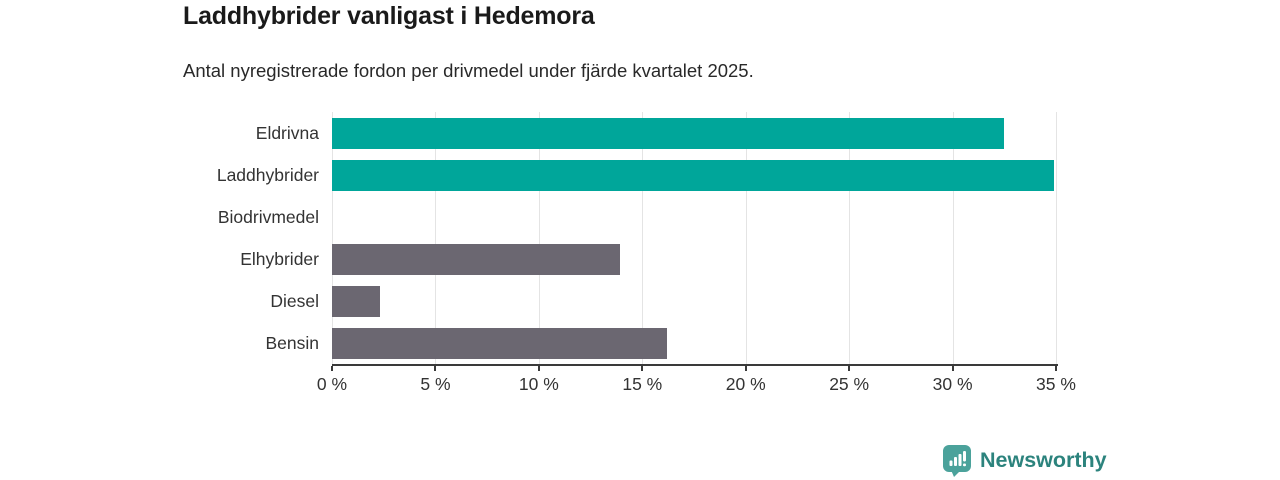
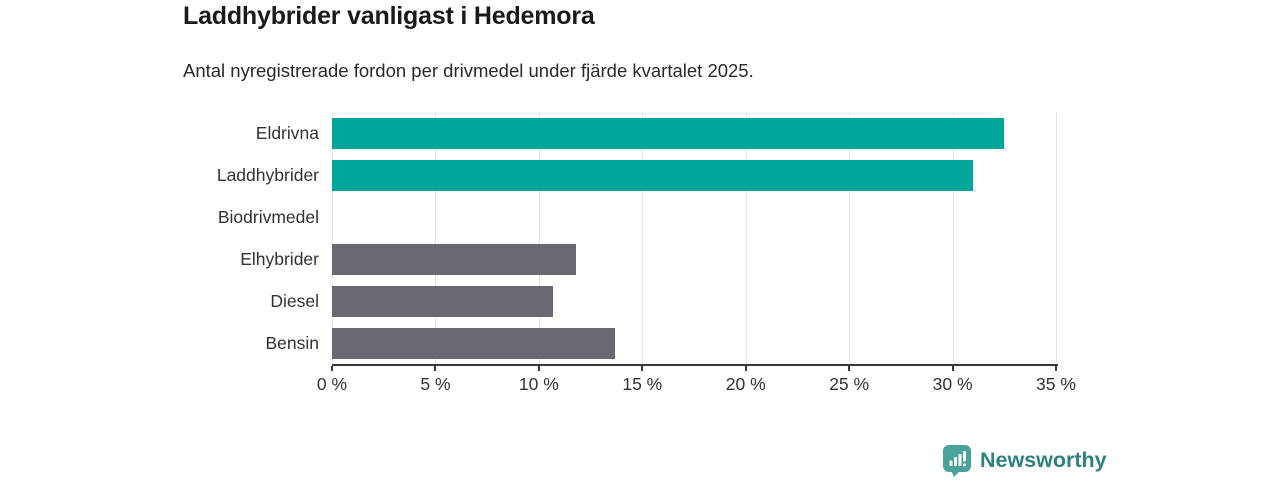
Laddhybrider: 34.9% -> 31.0%
Elhybrider: 13.9% -> 11.8%
Diesel: 2.3% -> 10.7%
Bensin: 16.2% -> 13.7%
